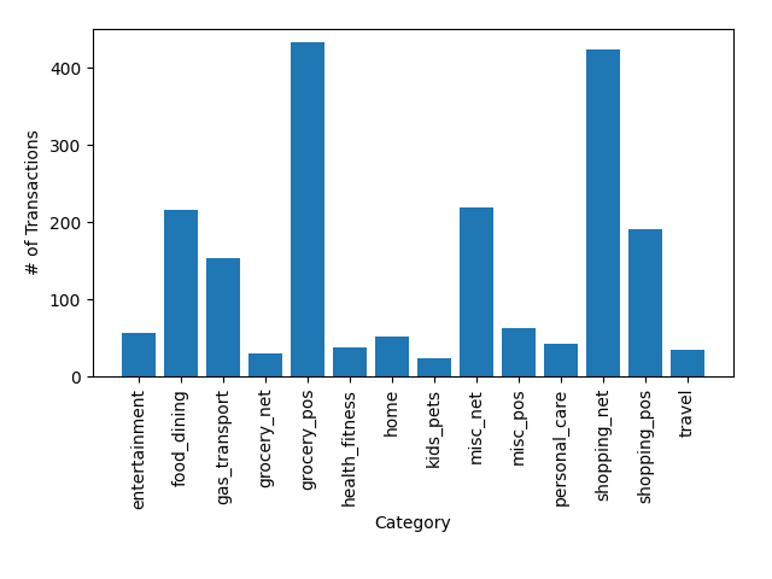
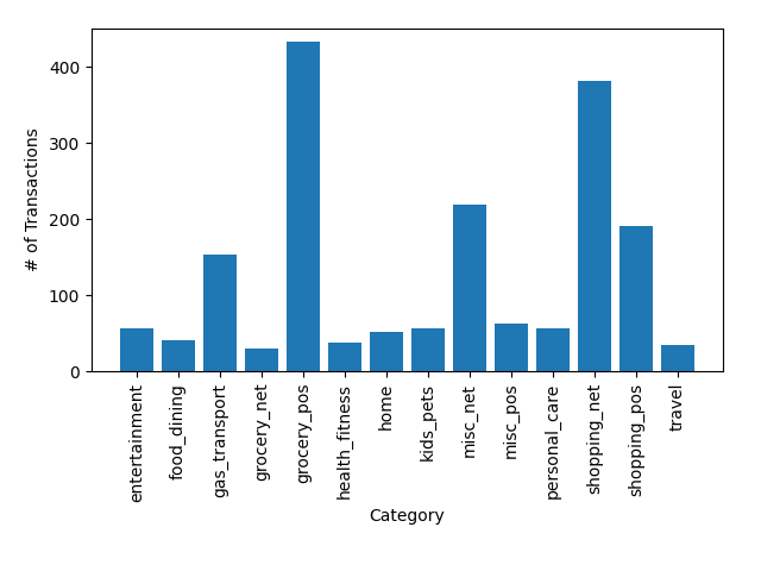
food_dining: 216 -> 40
kids_pets: 24 -> 57
personal_care: 42 -> 57
shopping_net: 424 -> 382
